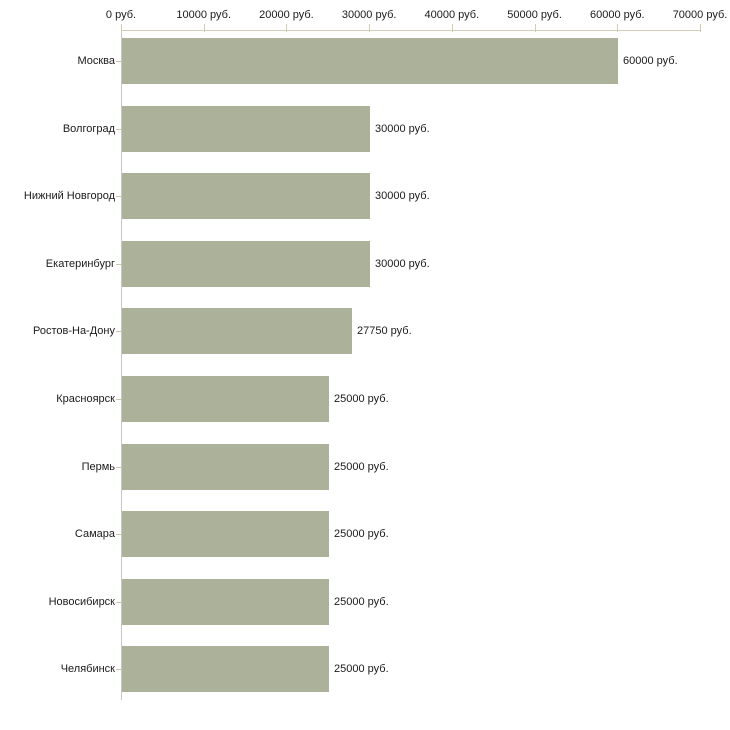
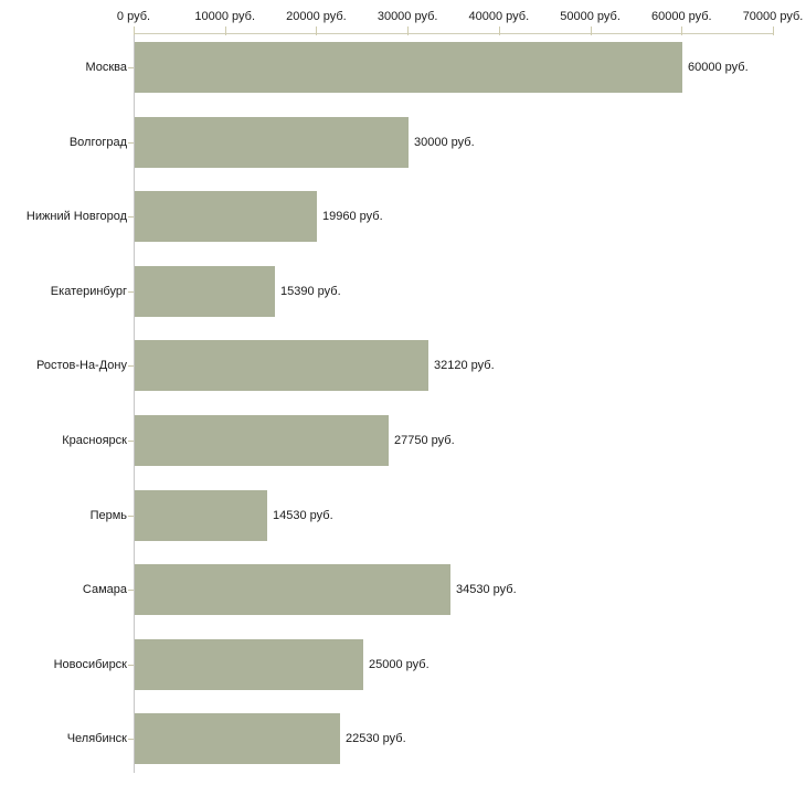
Нижний Новгород: 30000 -> 19960
Екатеринбург: 30000 -> 15390
Ростов-На-Дону: 27750 -> 32120
Красноярск: 25000 -> 27750
Пермь: 25000 -> 14530
Самара: 25000 -> 34530
Челябинск: 25000 -> 22530
